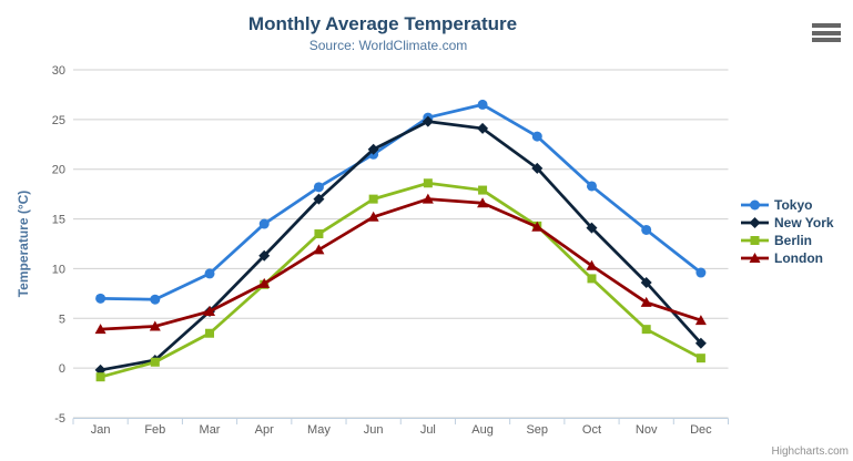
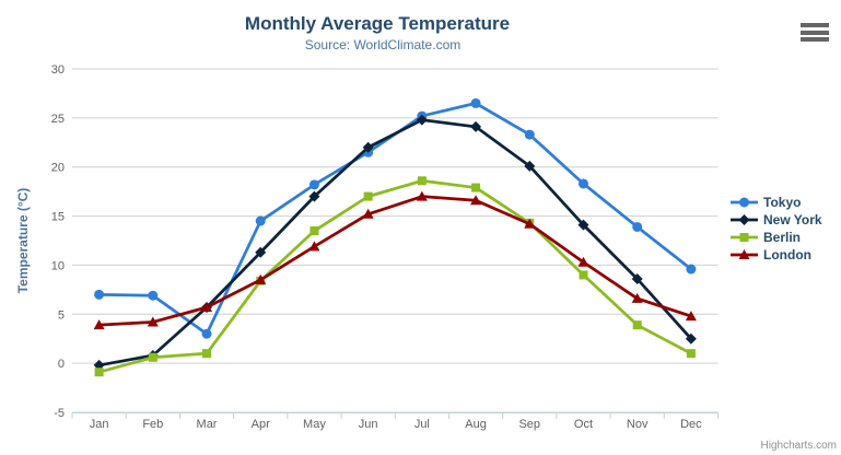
Tokyo/Mar: 10 -> 3
Berlin/Mar: 4 -> 1
